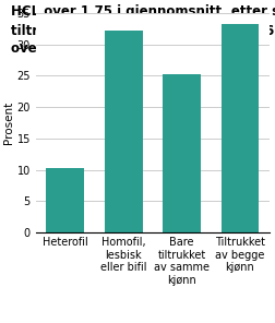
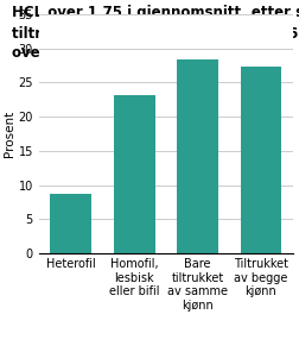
Heterofil: 10.2 -> 8.8
Homofil, lesbisk eller bifil: 32.2 -> 23.2
Bare tiltrukket av samme kjønn: 25.2 -> 28.4
Tiltrukket av begge kjønn: 33.2 -> 27.4
